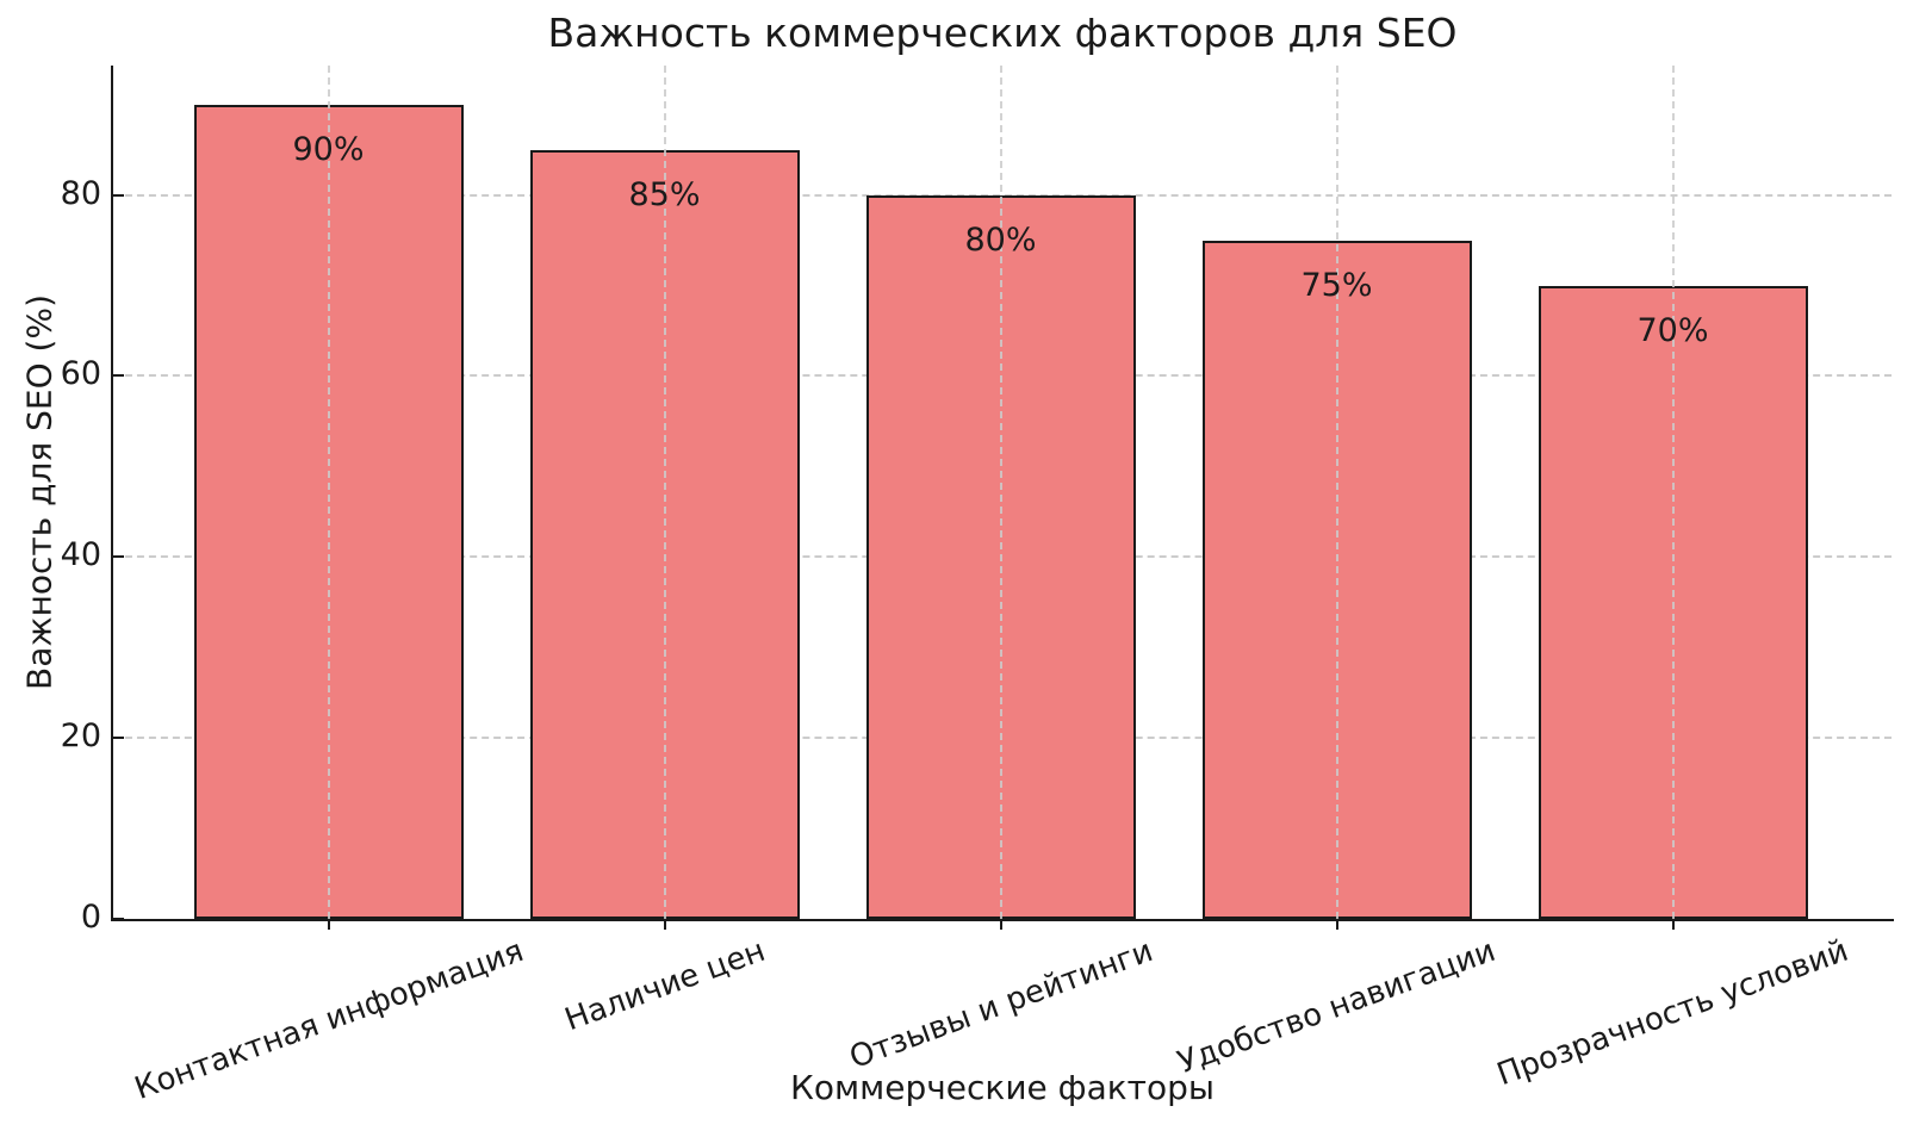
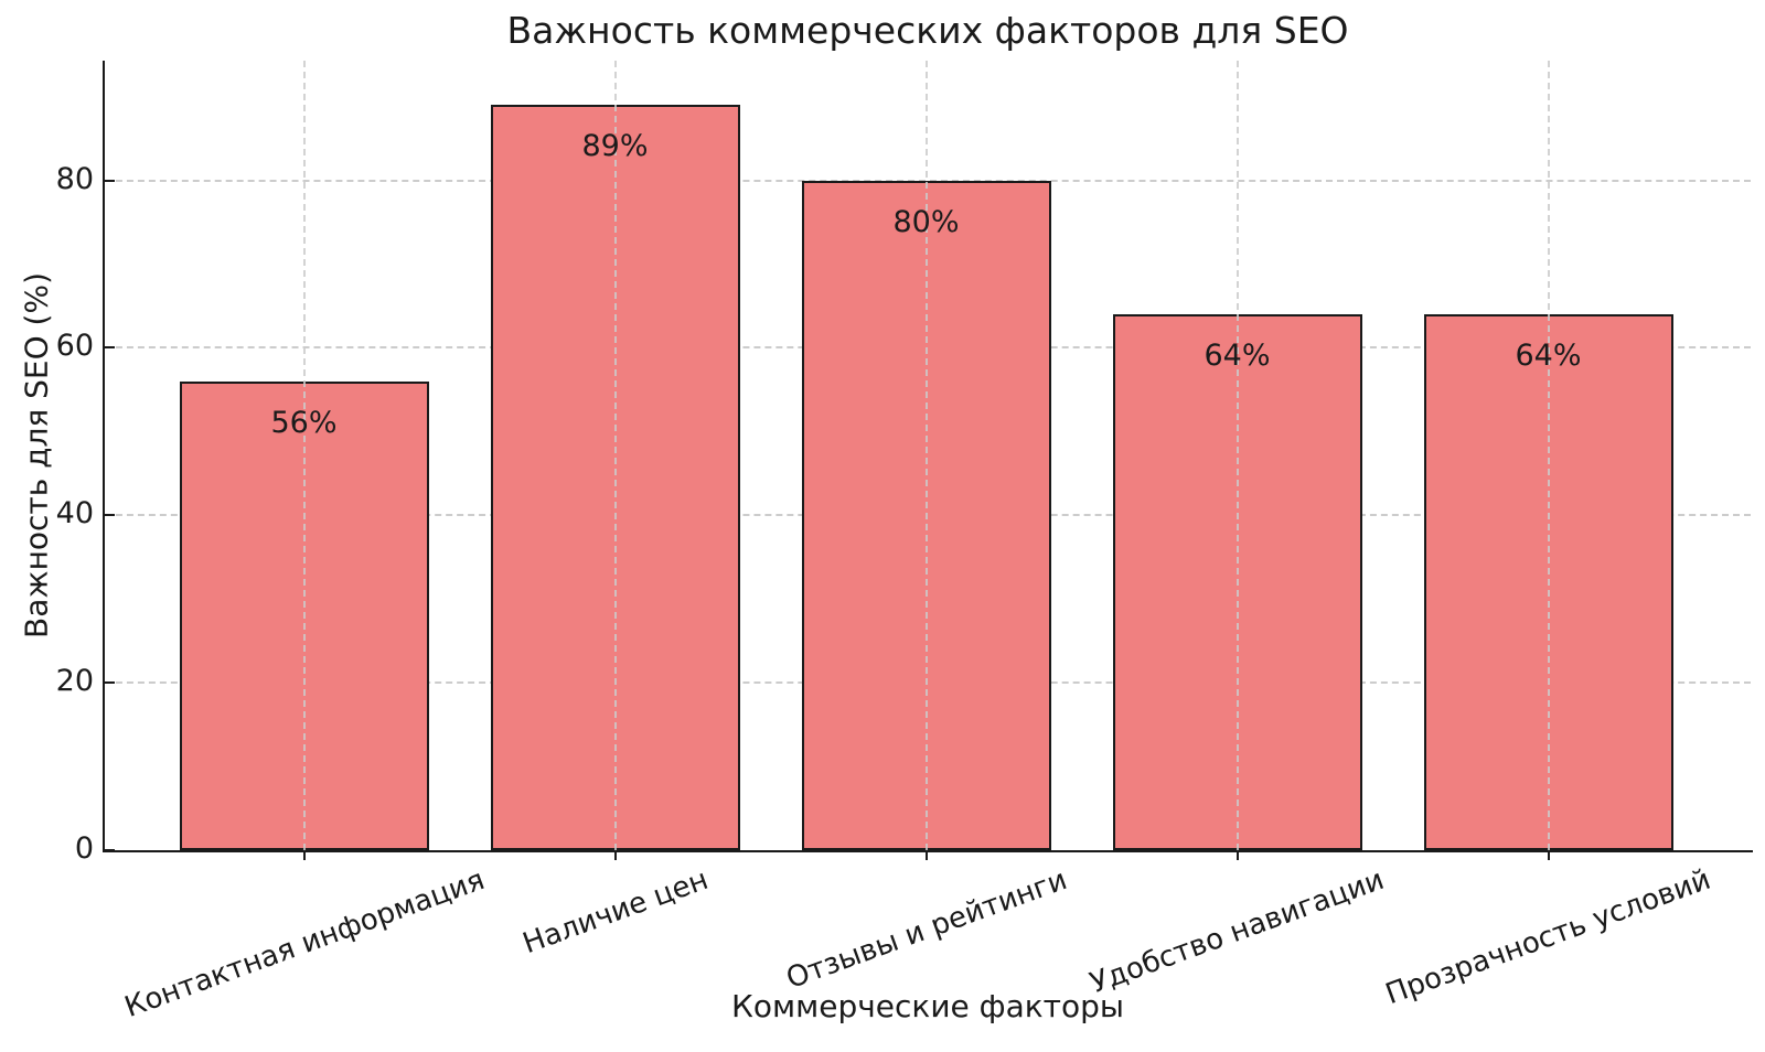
Контактная информация: 90% -> 56%
Наличие цен: 85% -> 89%
Удобство навигации: 75% -> 64%
Прозрачность условий: 70% -> 64%
